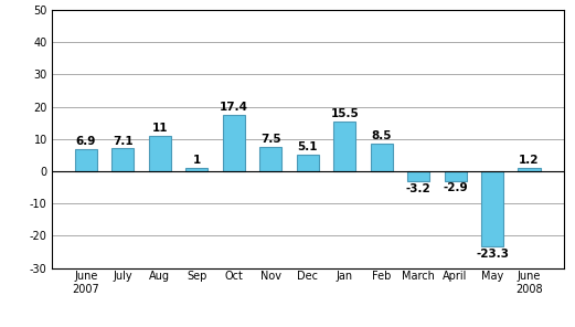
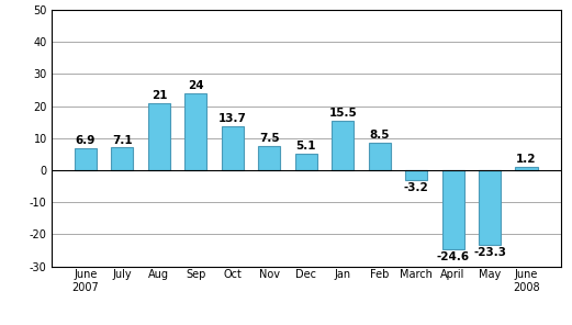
Aug: 11 -> 21
Sep: 1 -> 24
Oct: 17.4 -> 13.7
April: -2.9 -> -24.6
